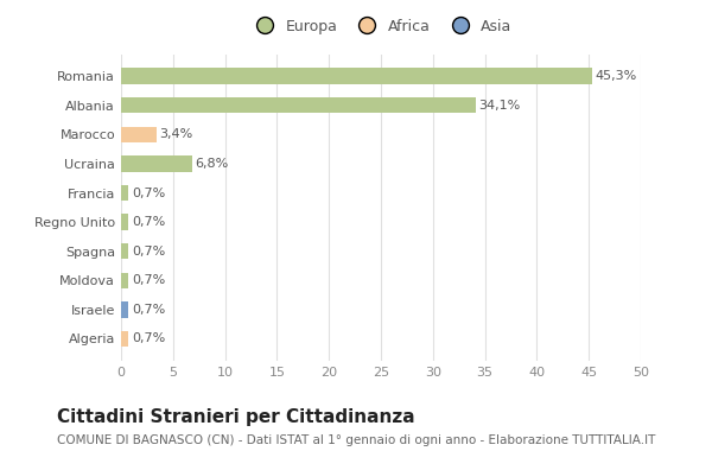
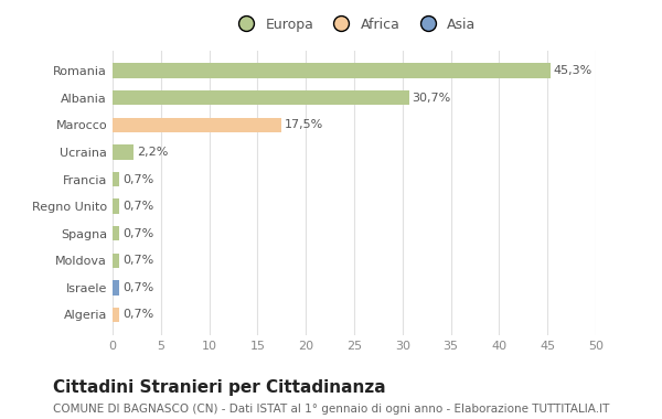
Albania: 34,1% -> 30,7%
Marocco: 3,4% -> 17,5%
Ucraina: 6,8% -> 2,2%
